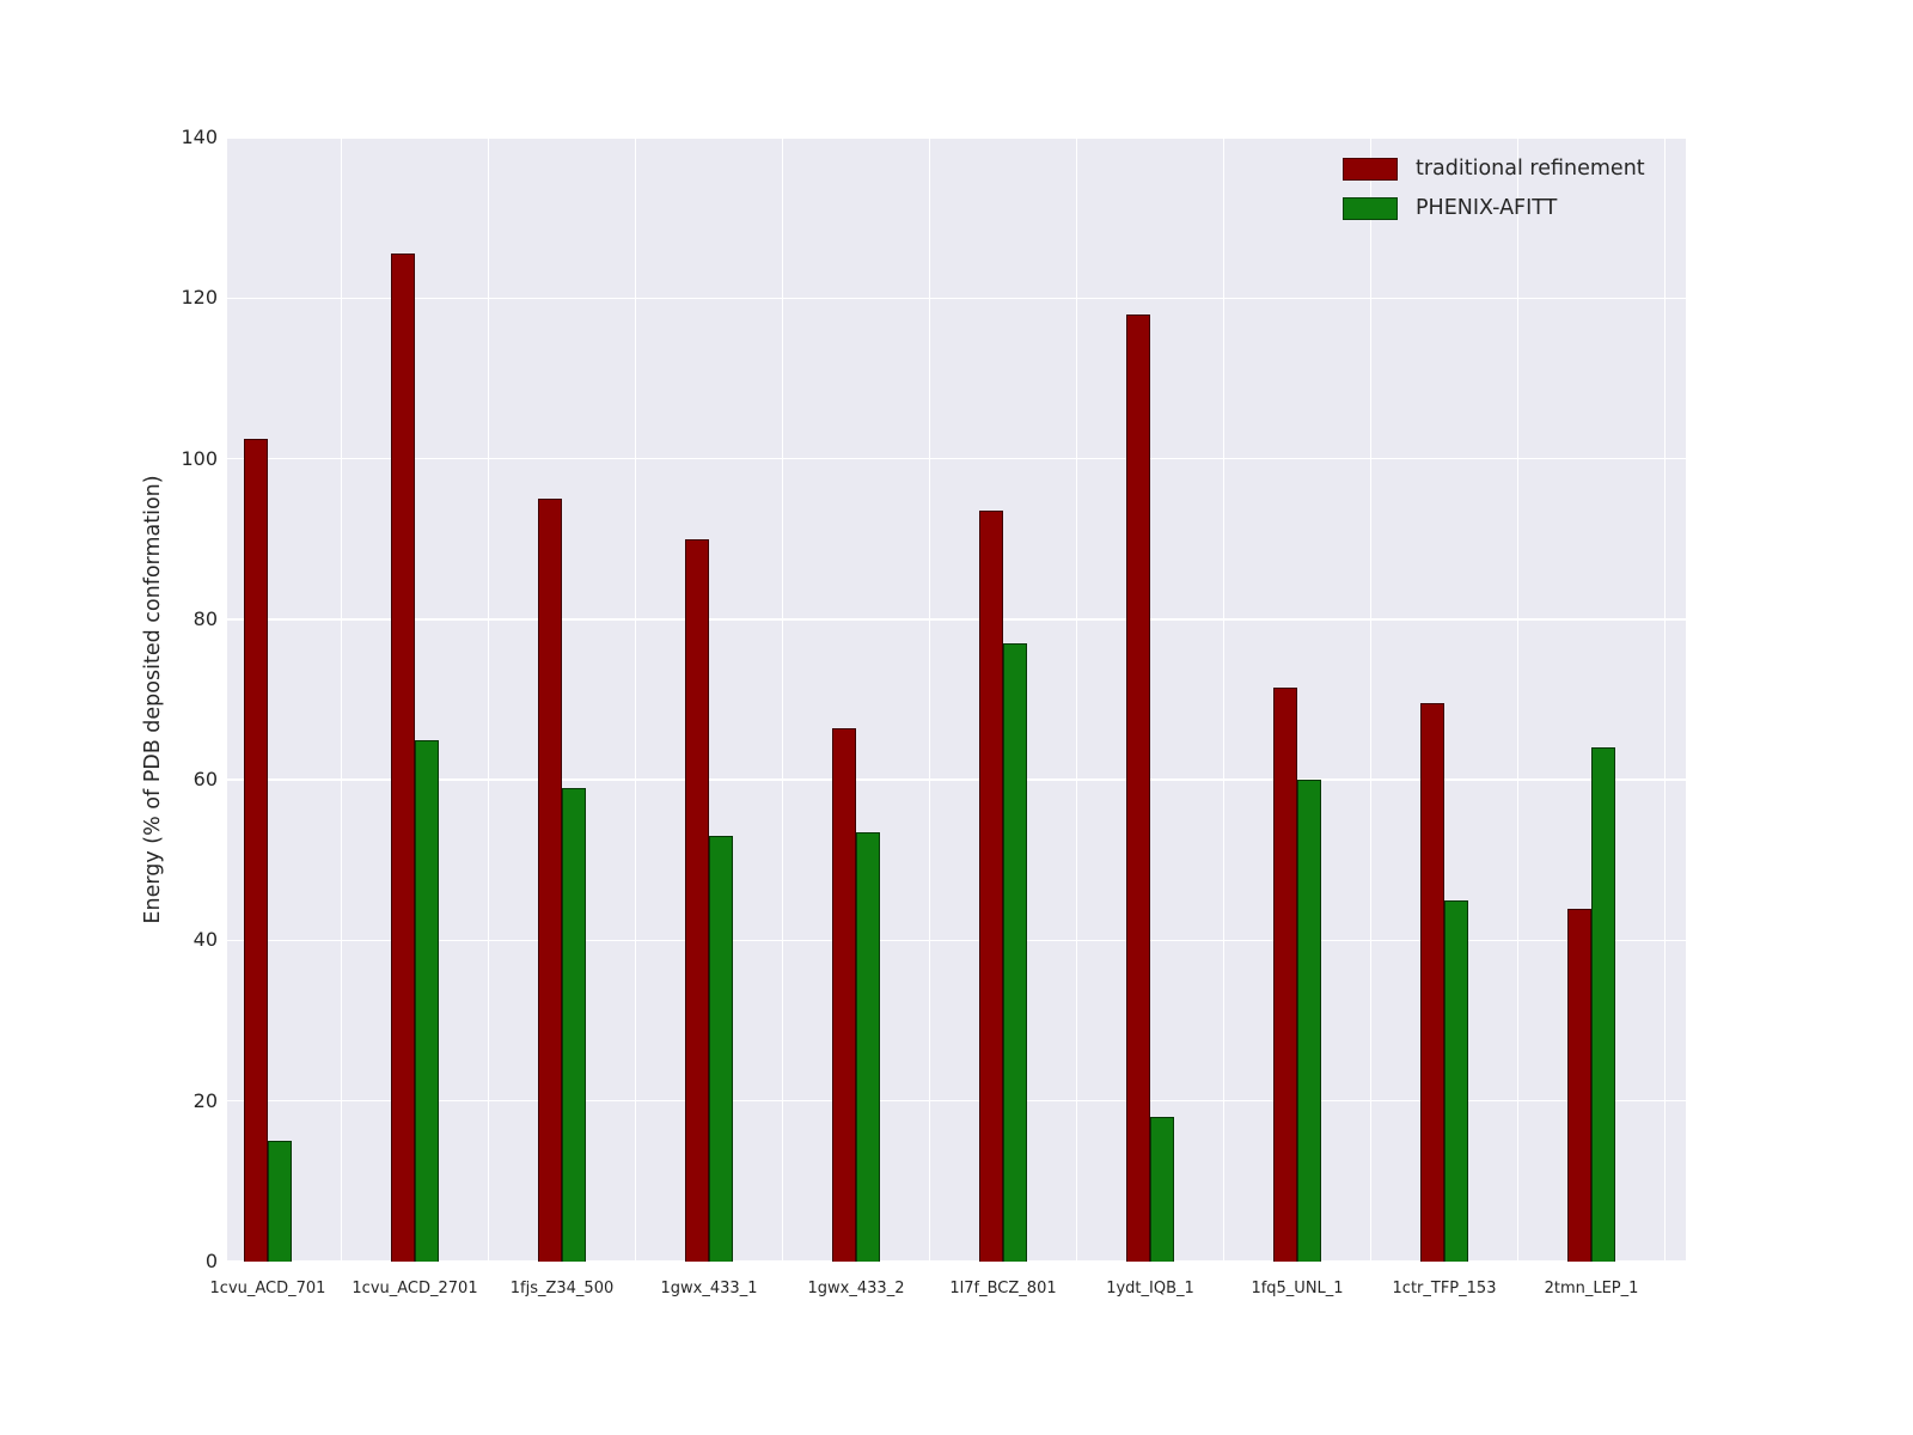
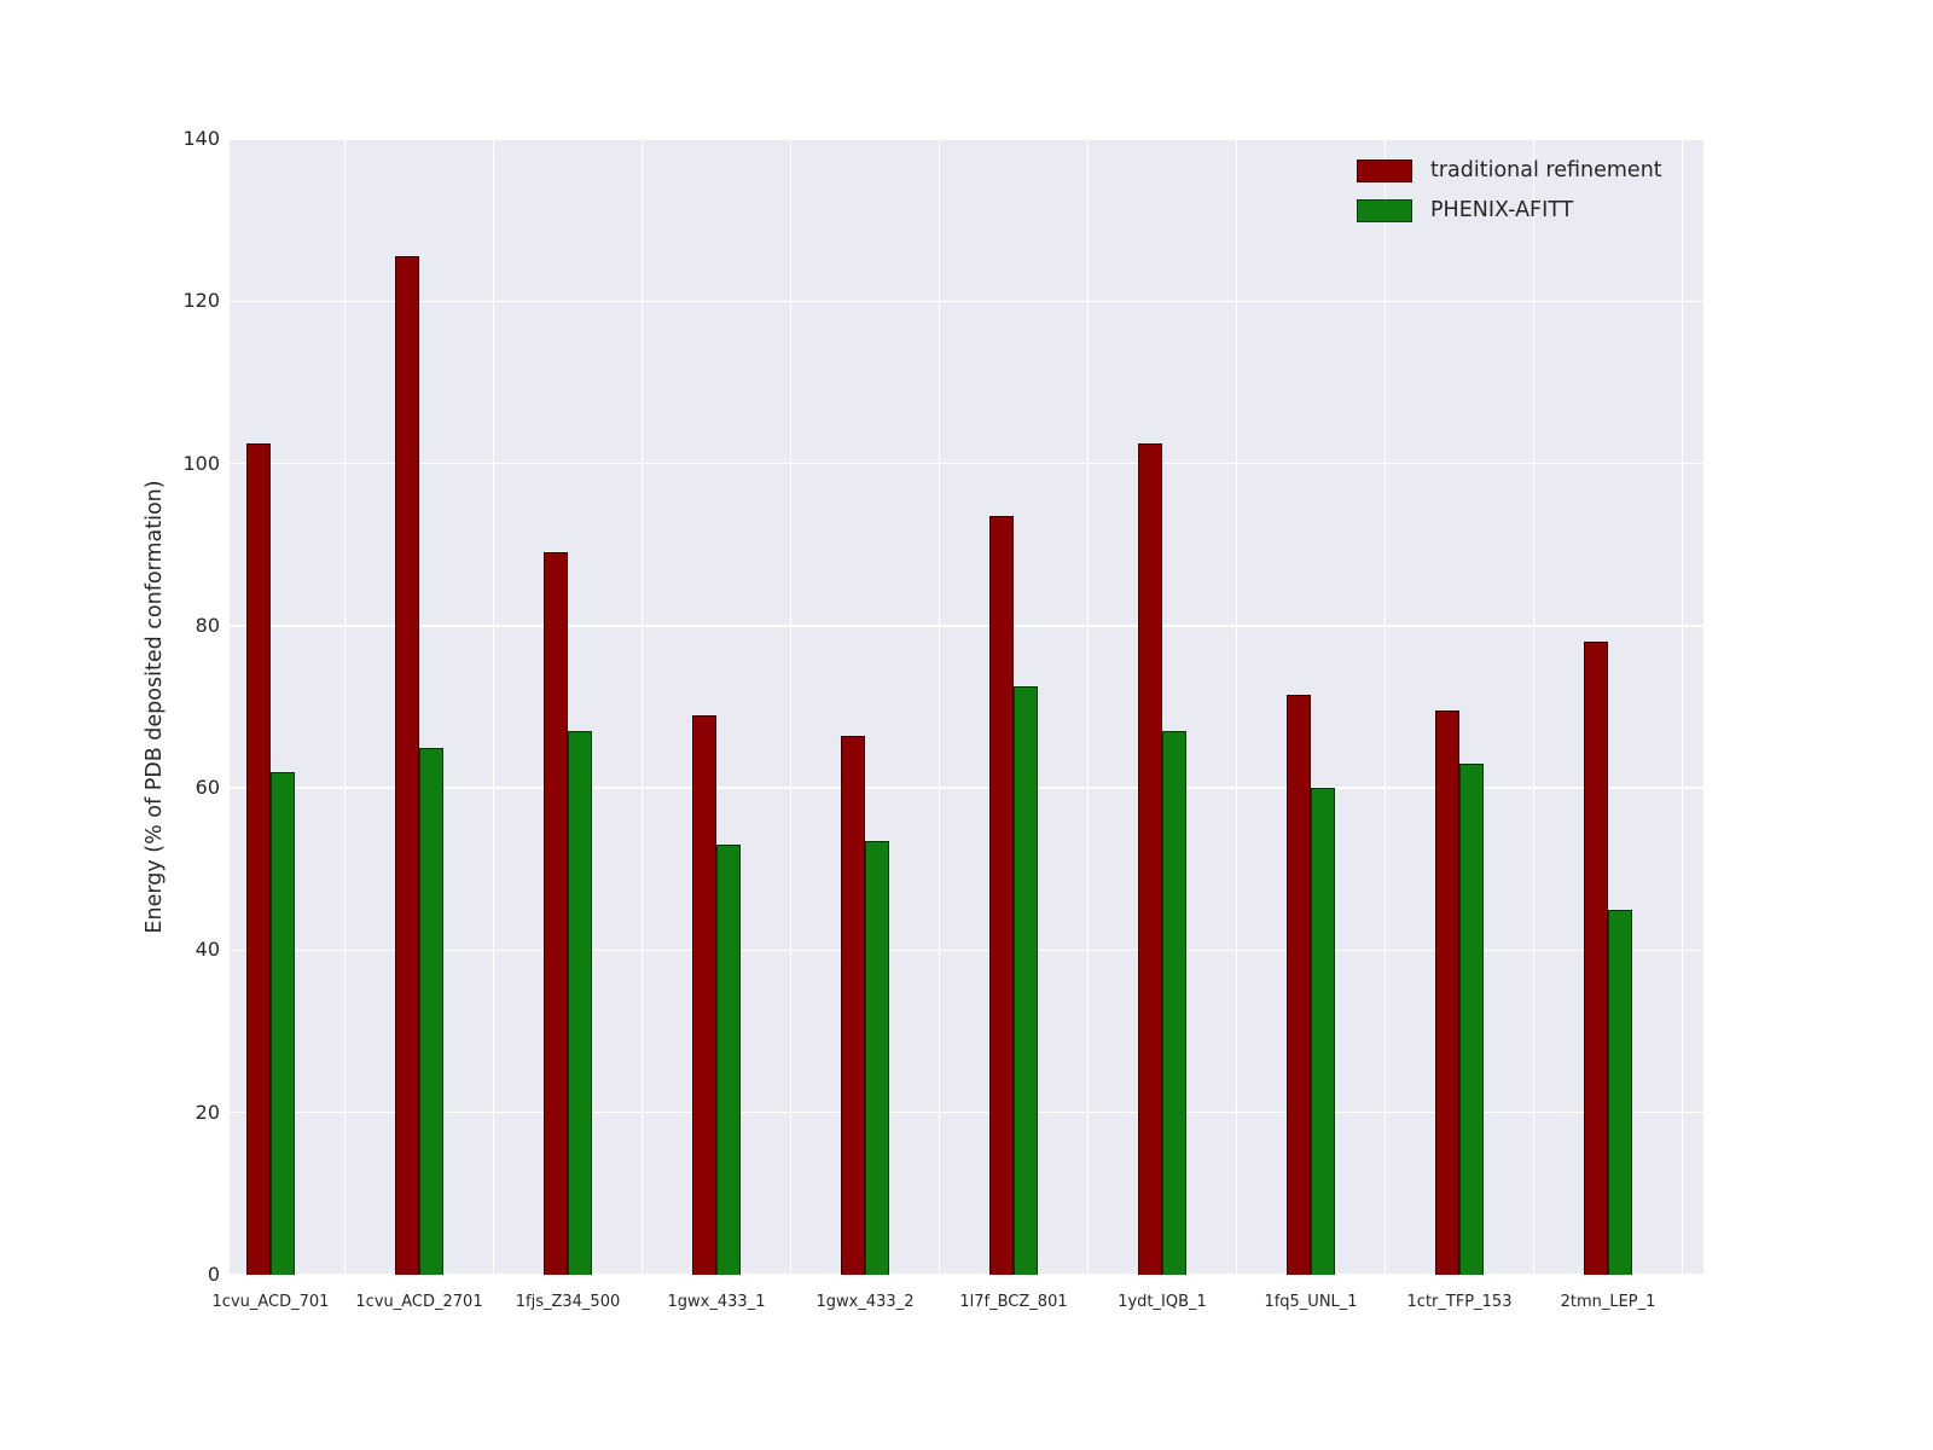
PHENIX-AFITT/1cvu_ACD_701: 15 -> 62
traditional refinement/1fjs_Z34_500: 95 -> 89
PHENIX-AFITT/1fjs_Z34_500: 59 -> 67
traditional refinement/1gwx_433_1: 90 -> 69
PHENIX-AFITT/1l7f_BCZ_801: 77 -> 72
traditional refinement/1ydt_IQB_1: 118 -> 102
PHENIX-AFITT/1ydt_IQB_1: 18 -> 67
PHENIX-AFITT/1ctr_TFP_153: 45 -> 63
traditional refinement/2tmn_LEP_1: 44 -> 78
PHENIX-AFITT/2tmn_LEP_1: 64 -> 45
